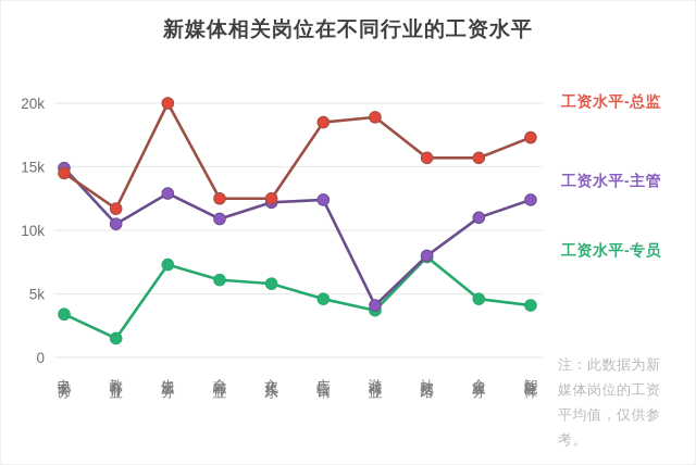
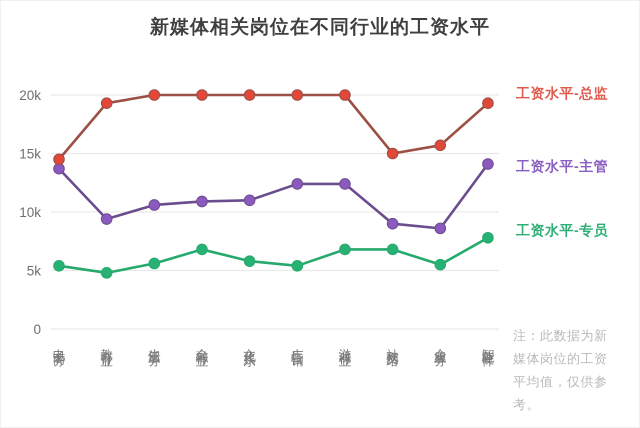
工资水平-主管/电子商务: 14.9k -> 13.7k
工资水平-专员/电子商务: 3.4k -> 5.4k
工资水平-总监/教育行业: 11.7k -> 19.3k
工资水平-主管/教育行业: 10.5k -> 9.4k
工资水平-专员/教育行业: 1.5k -> 4.8k
工资水平-主管/生活服务: 12.9k -> 10.6k
工资水平-专员/生活服务: 7.3k -> 5.6k
工资水平-总监/金融行业: 12.5k -> 20.0k
工资水平-专员/金融行业: 6.1k -> 6.8k
工资水平-总监/文化娱乐: 12.5k -> 20.0k
工资水平-主管/文化娱乐: 12.2k -> 11.0k
工资水平-总监/广告营销: 18.5k -> 20.0k
工资水平-专员/广告营销: 4.6k -> 5.4k
工资水平-总监/游戏行业: 18.9k -> 20.0k
工资水平-主管/游戏行业: 4.1k -> 12.4k
工资水平-专员/游戏行业: 3.7k -> 6.8k
工资水平-总监/社交网络: 15.7k -> 15.0k
工资水平-主管/社交网络: 8.0k -> 9.0k
工资水平-专员/社交网络: 7.9k -> 6.8k
工资水平-主管/企业服务: 11.0k -> 8.6k
工资水平-专员/企业服务: 4.6k -> 5.5k
工资水平-总监/智能硬件: 17.3k -> 19.3k
工资水平-主管/智能硬件: 12.4k -> 14.1k
工资水平-专员/智能硬件: 4.1k -> 7.8k
